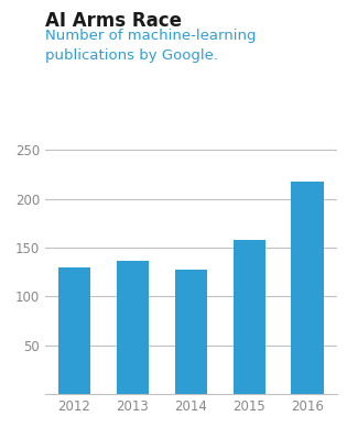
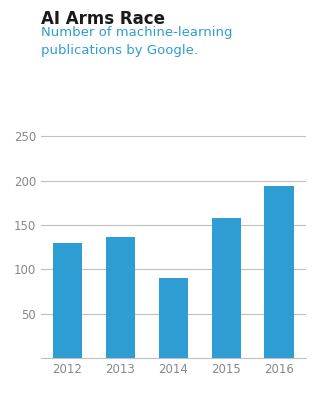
2014: 127 -> 90
2016: 218 -> 194
